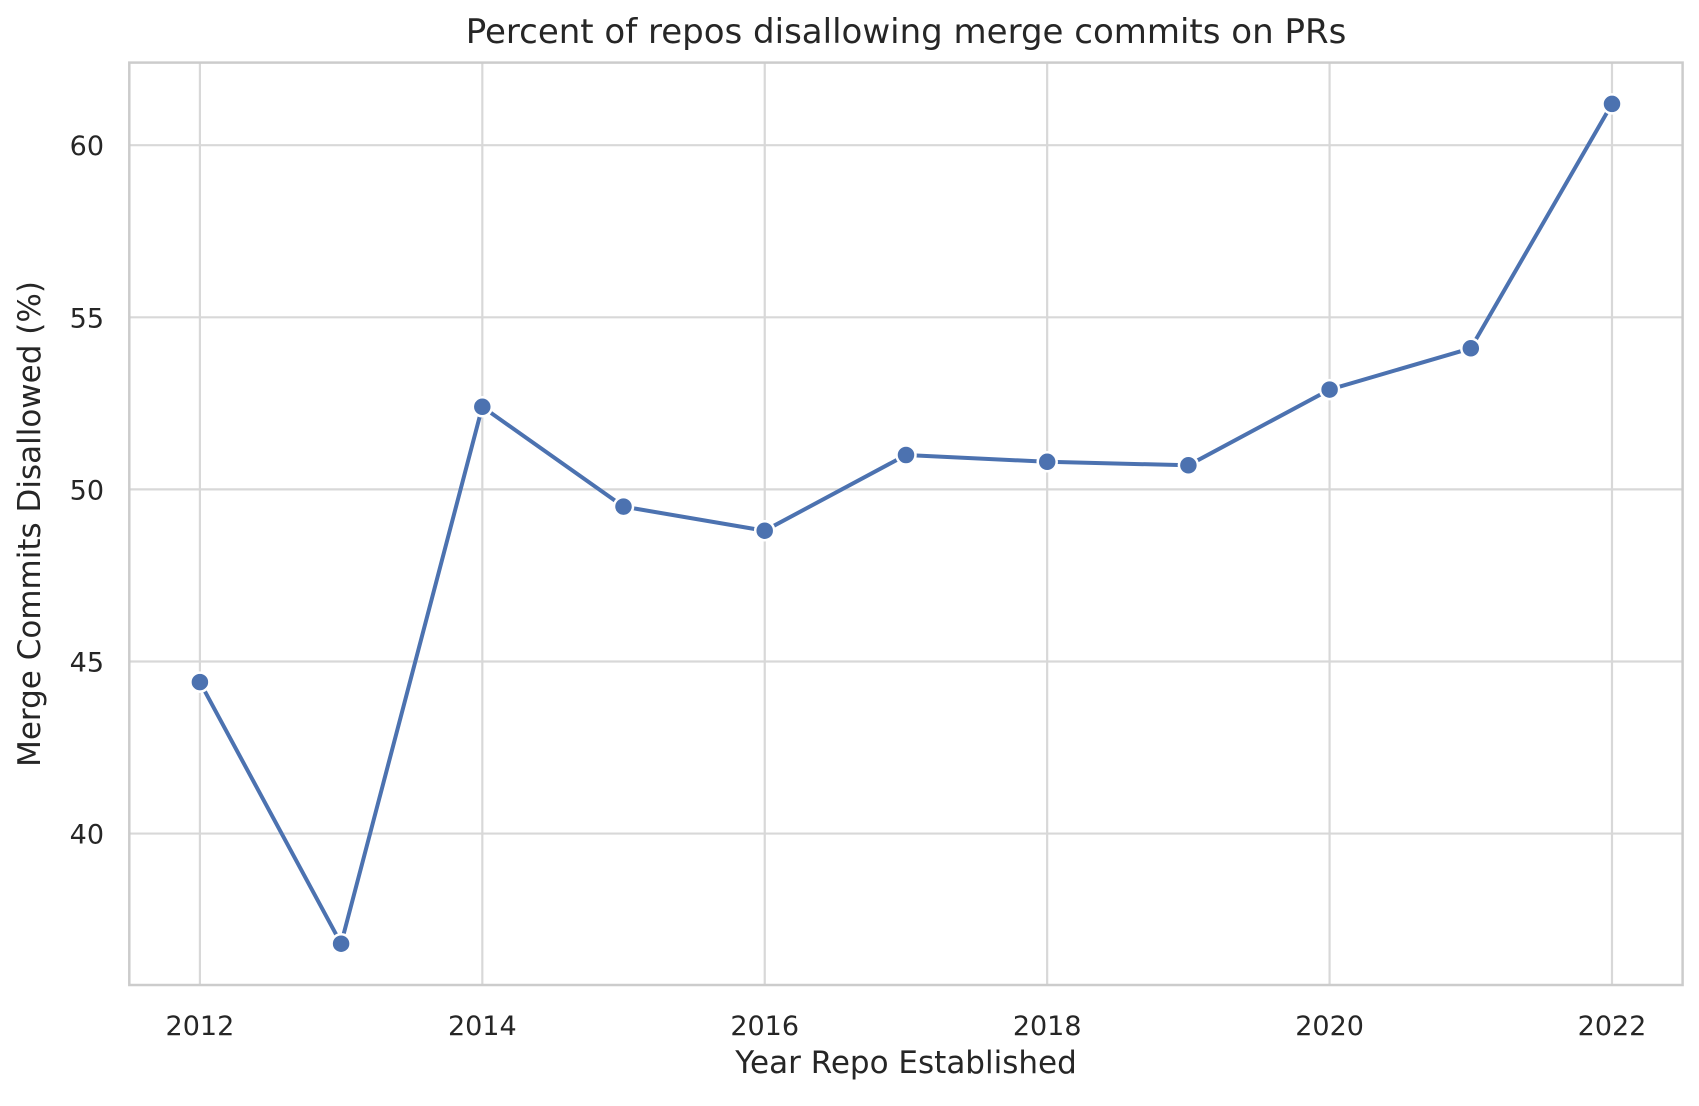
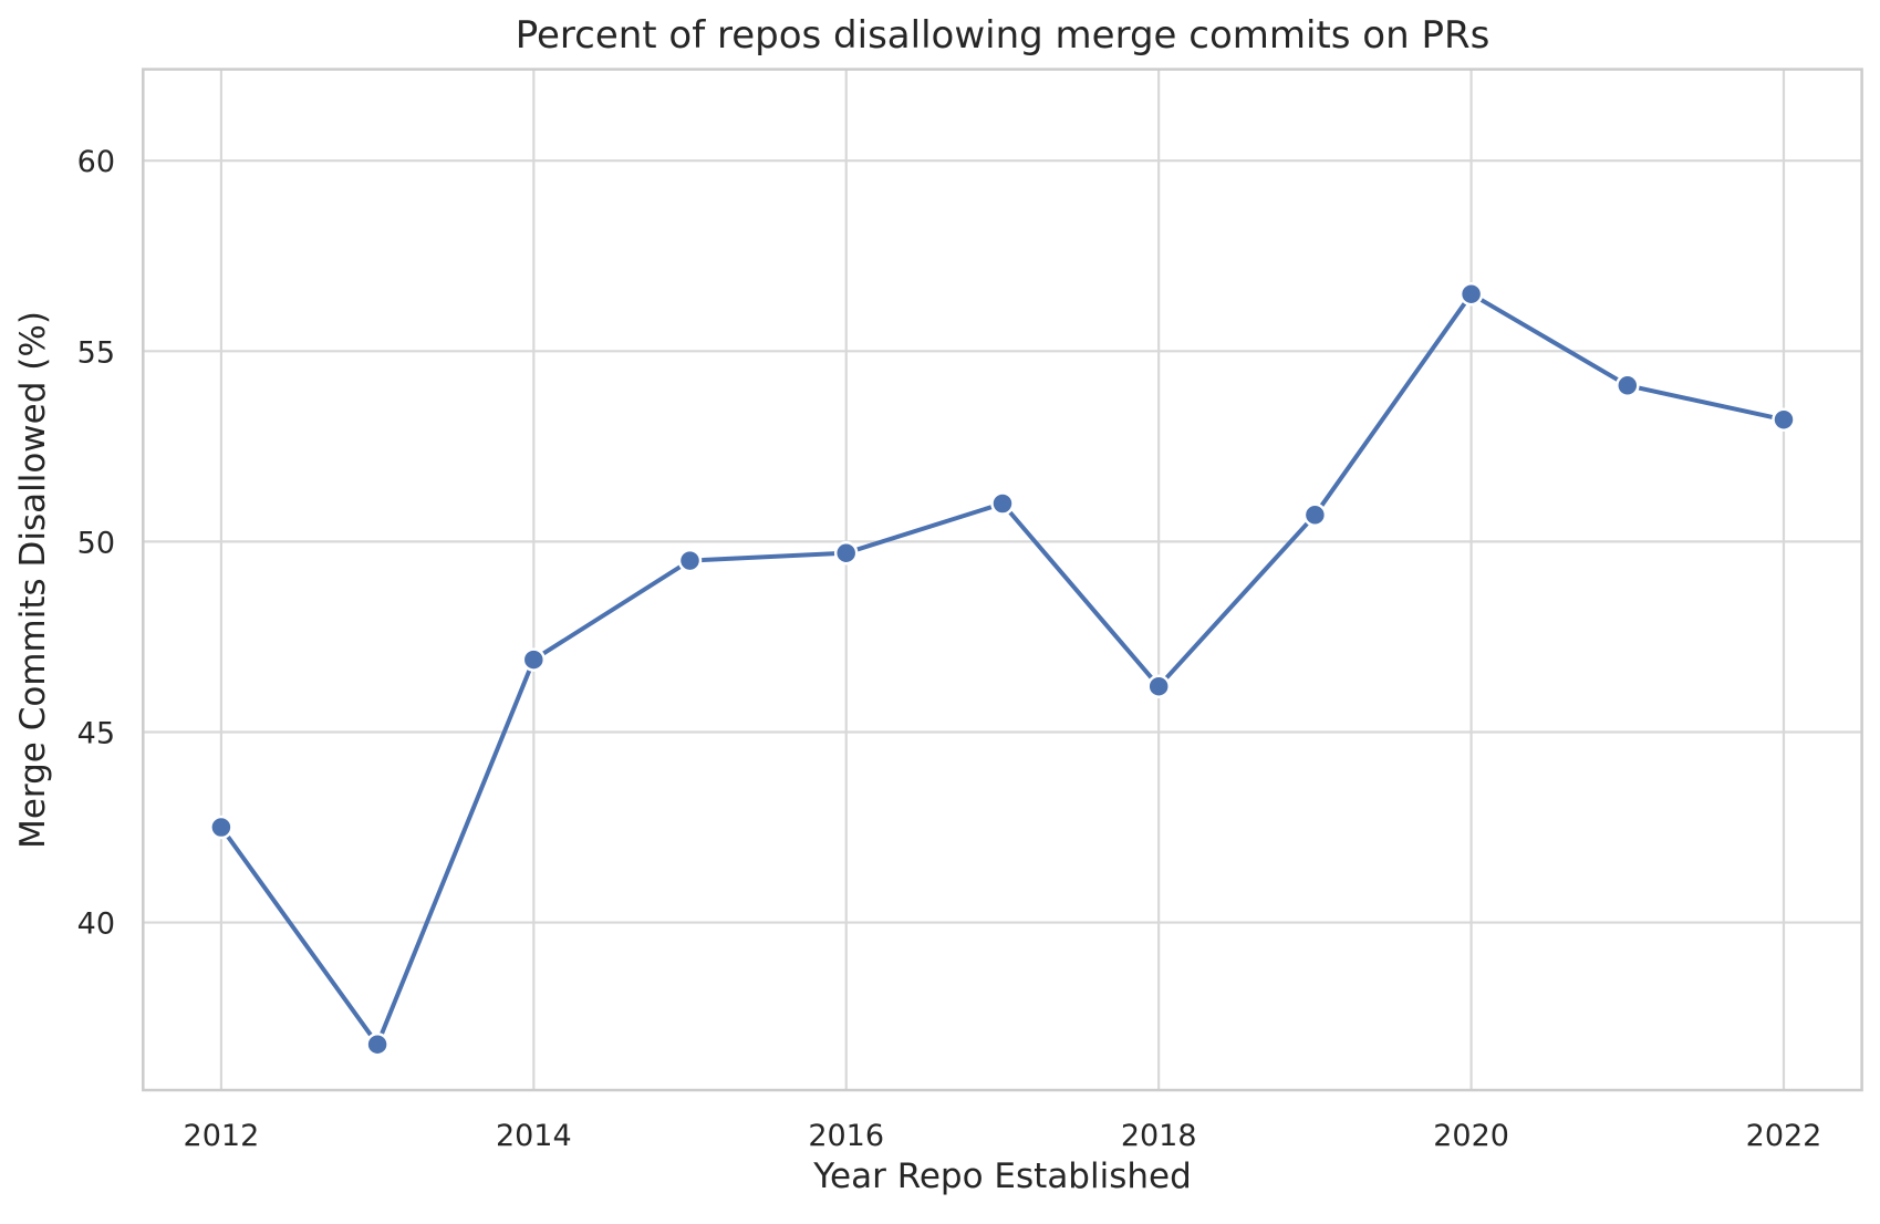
2012: 44.4 -> 42.5
2014: 52.4 -> 46.9
2016: 48.8 -> 49.7
2018: 50.8 -> 46.2
2020: 52.9 -> 56.5
2022: 61.2 -> 53.2
